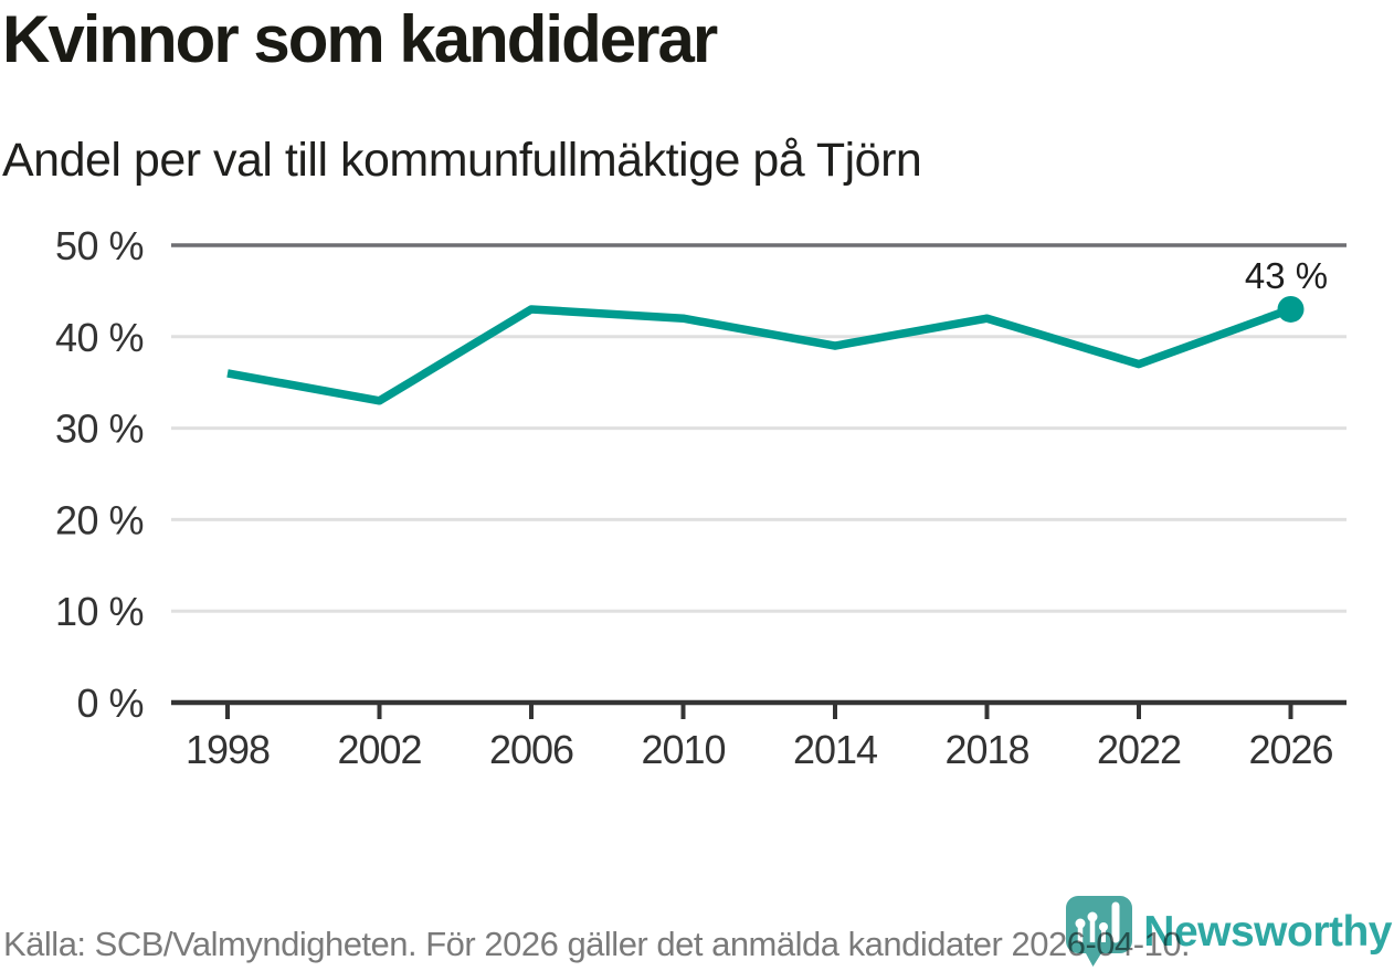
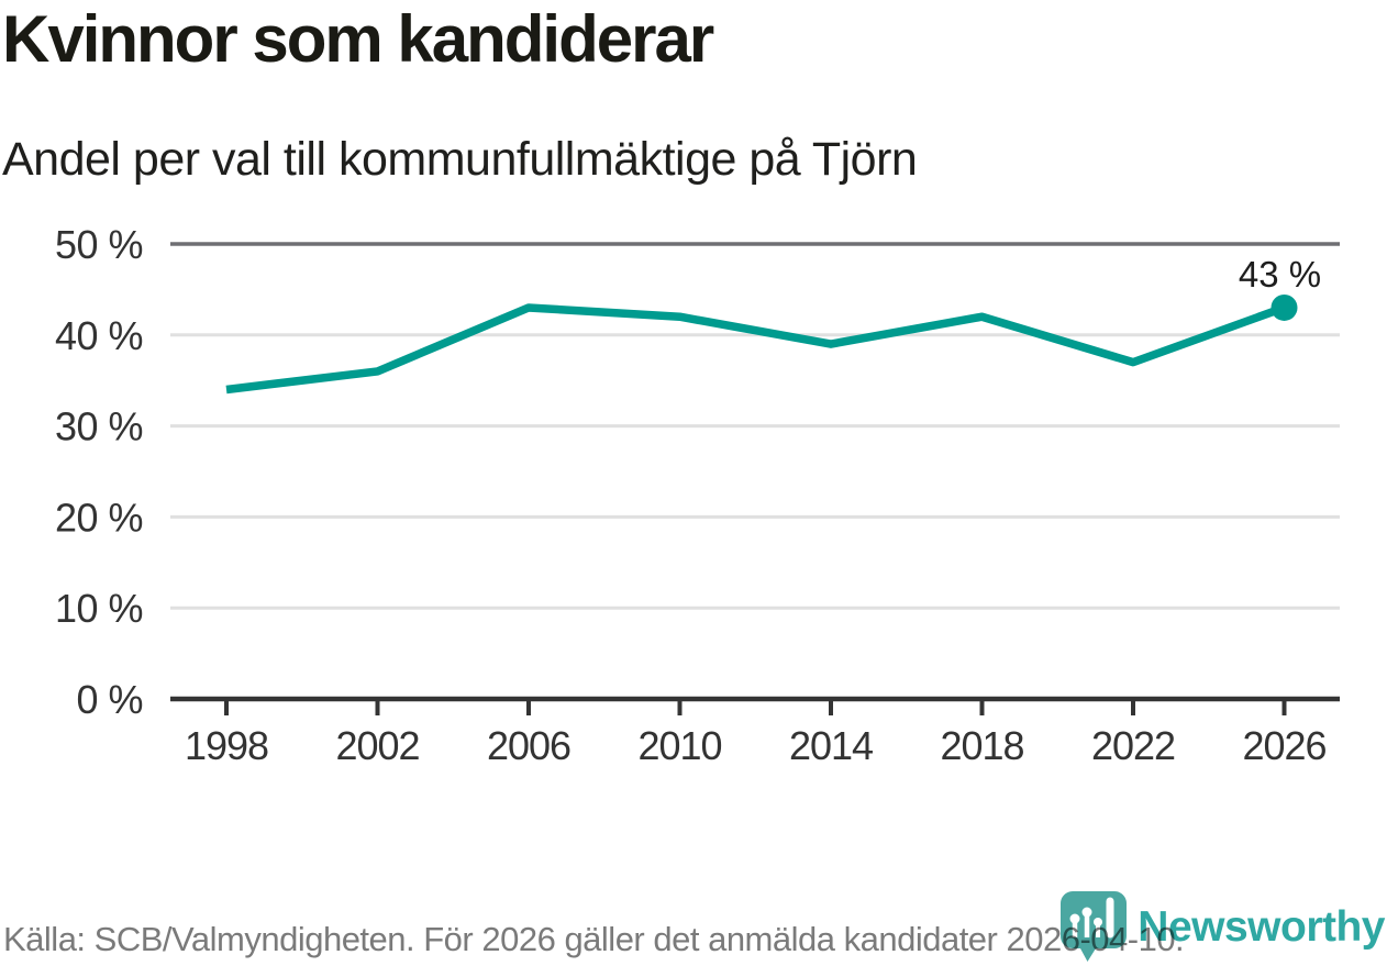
1998: 36% -> 34%
2002: 33% -> 36%
